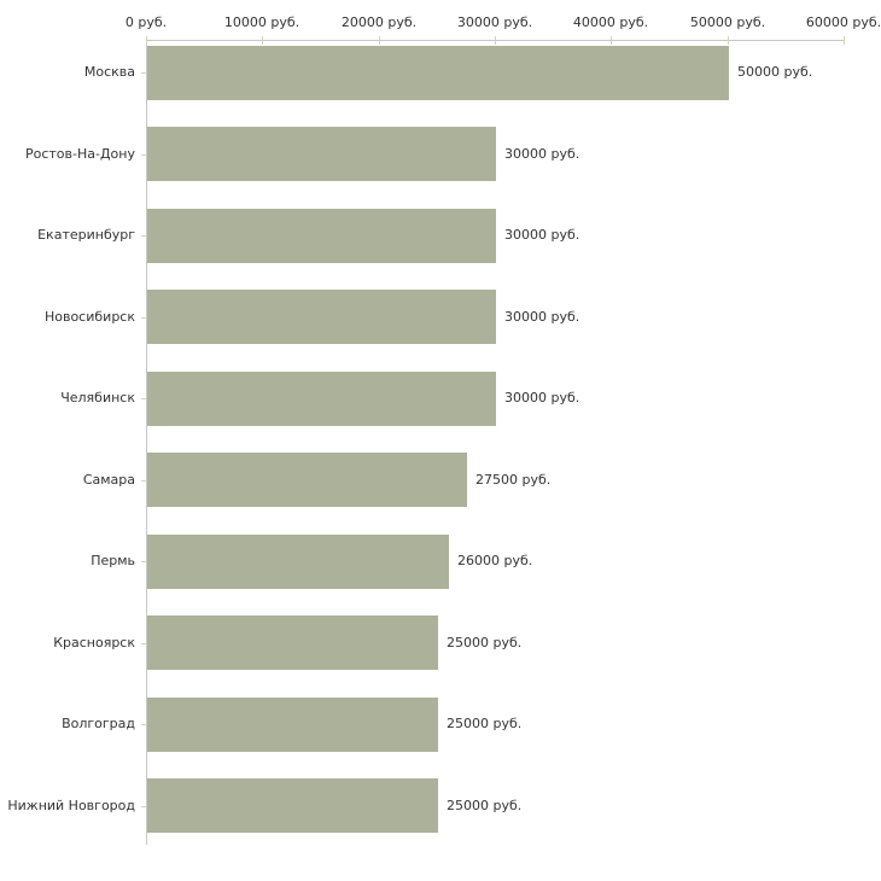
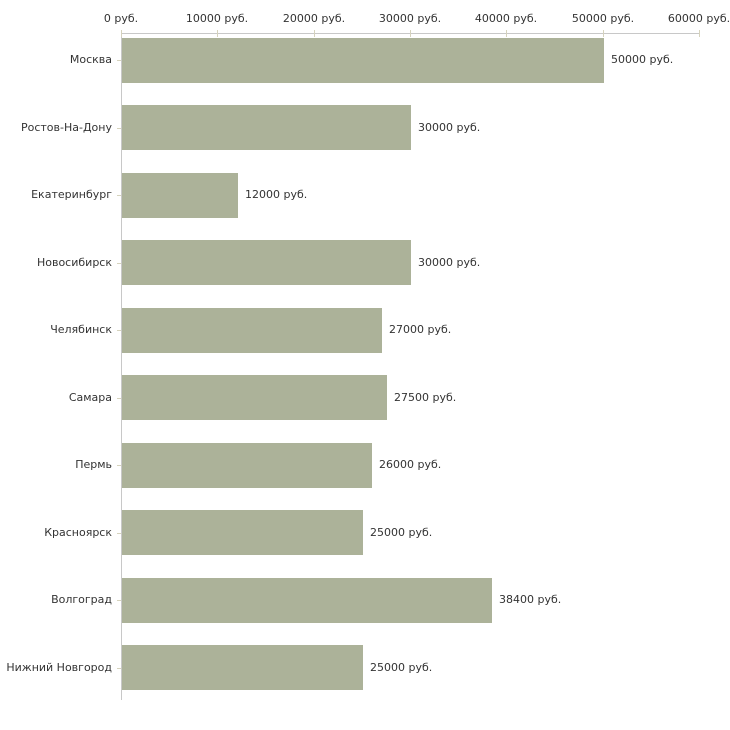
Екатеринбург: 30000 -> 12000
Челябинск: 30000 -> 27000
Волгоград: 25000 -> 38400
